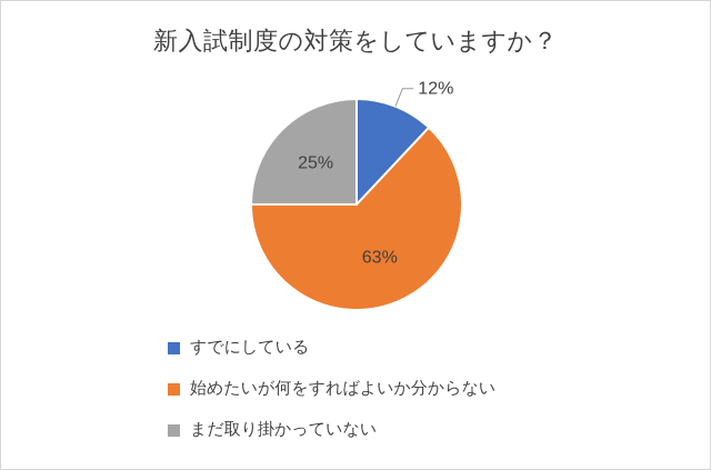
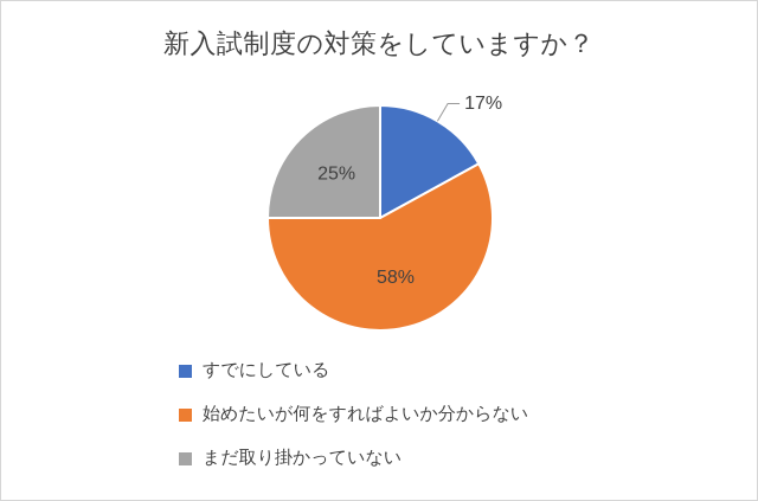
すでにしている: 12% -> 17%
始めたいが何をすればよいか分からない: 63% -> 58%
